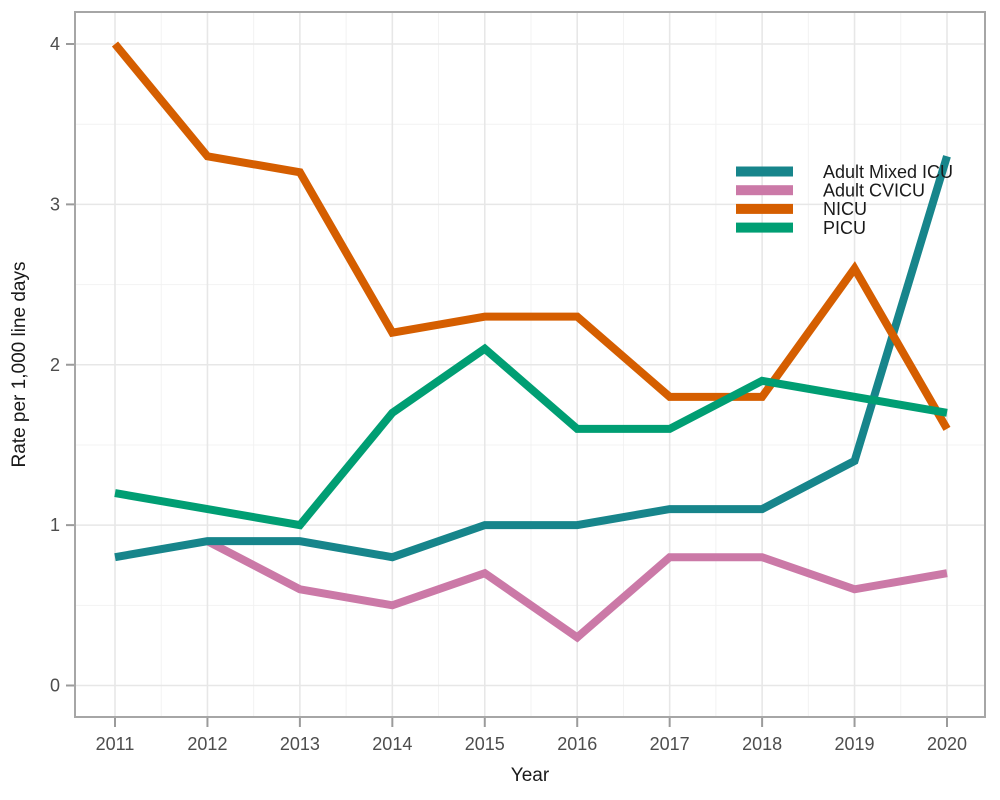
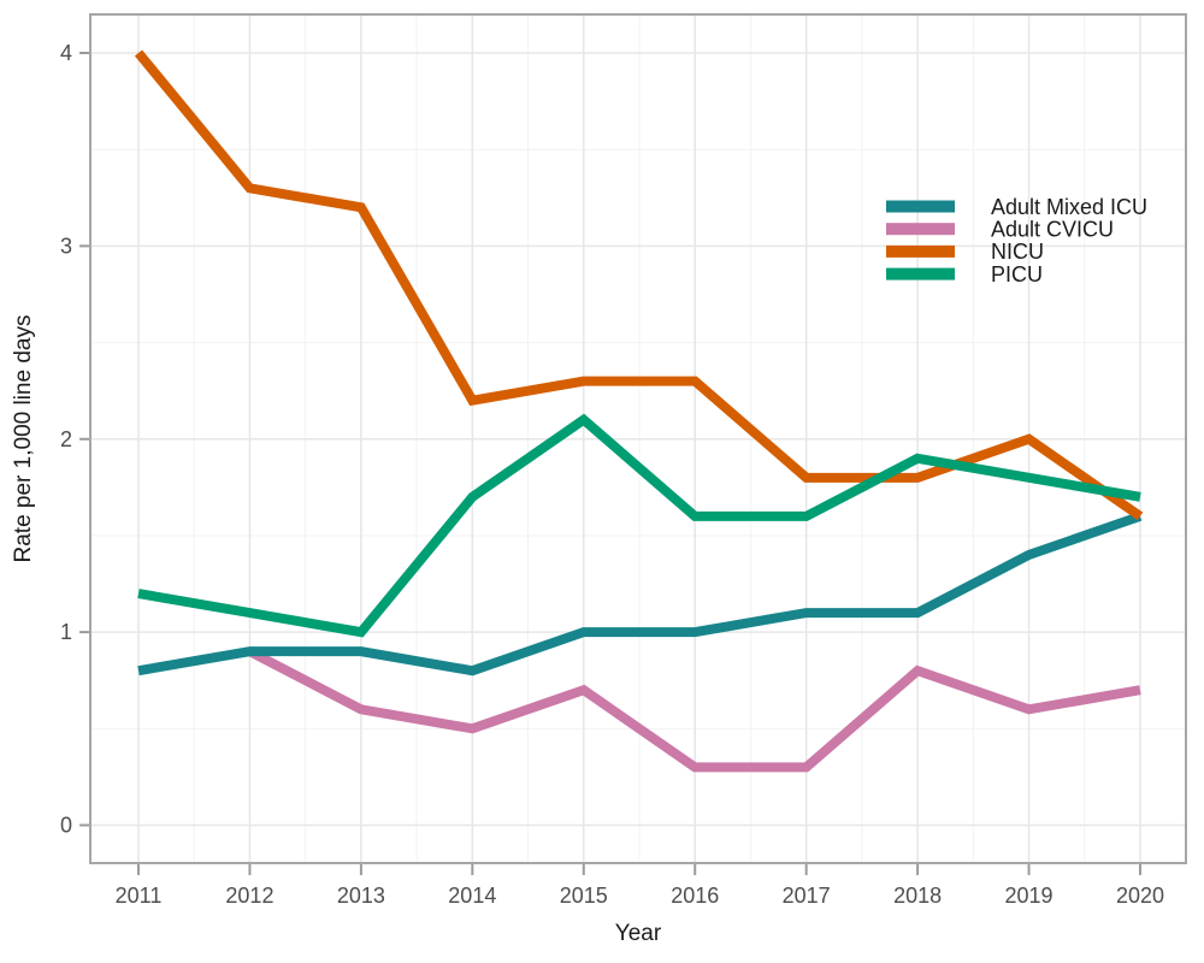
Adult CVICU/2017: 0.8 -> 0.3
NICU/2019: 2.6 -> 2.0
Adult Mixed ICU/2020: 3.3 -> 1.6
